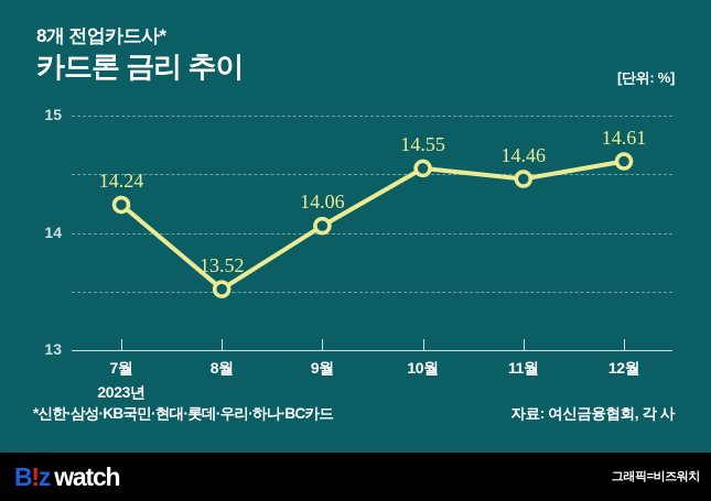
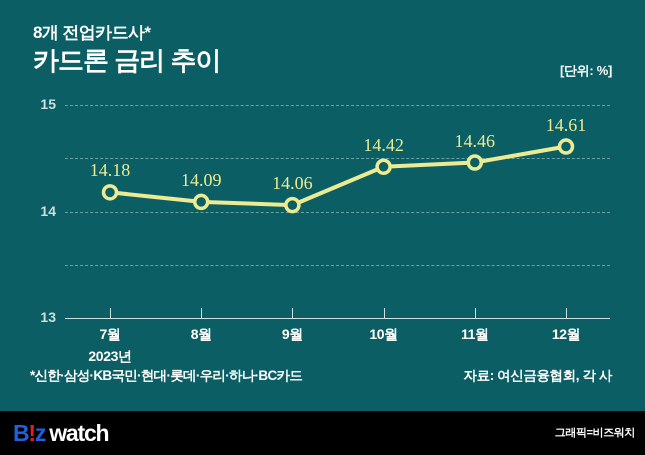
7월: 14.24 -> 14.18
8월: 13.52 -> 14.09
10월: 14.55 -> 14.42
